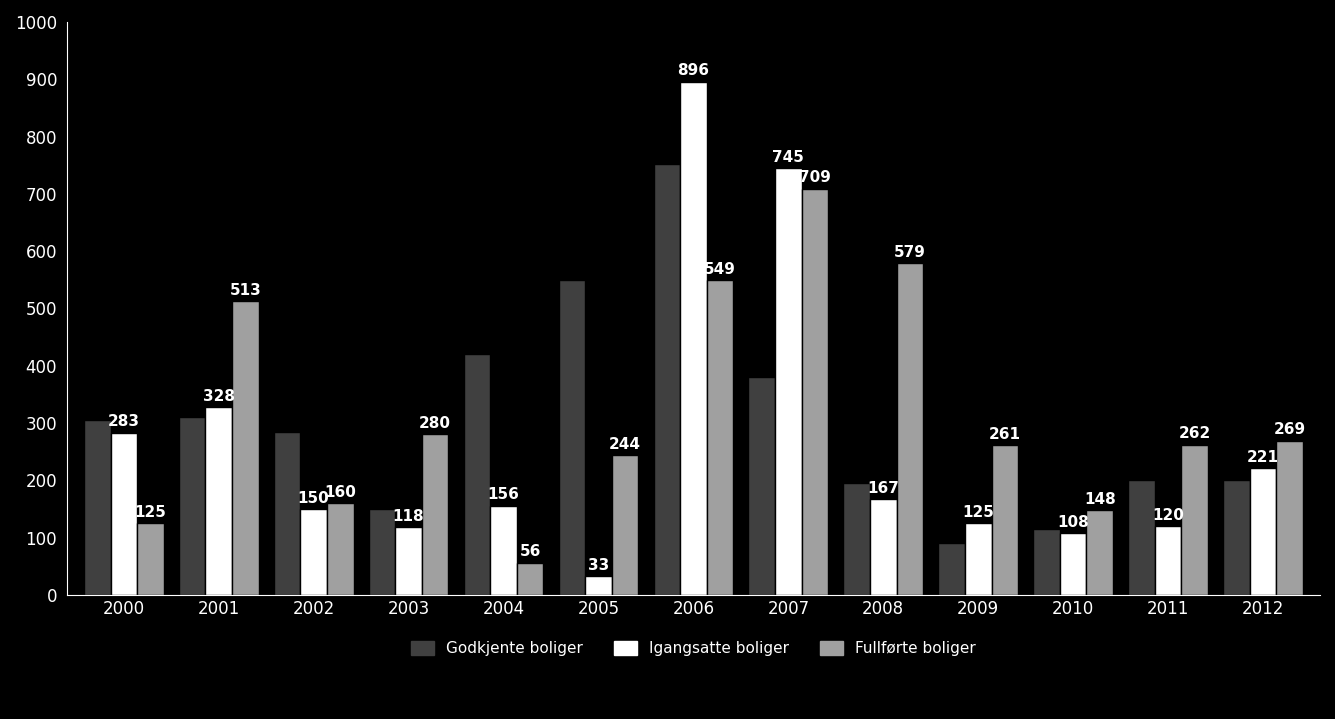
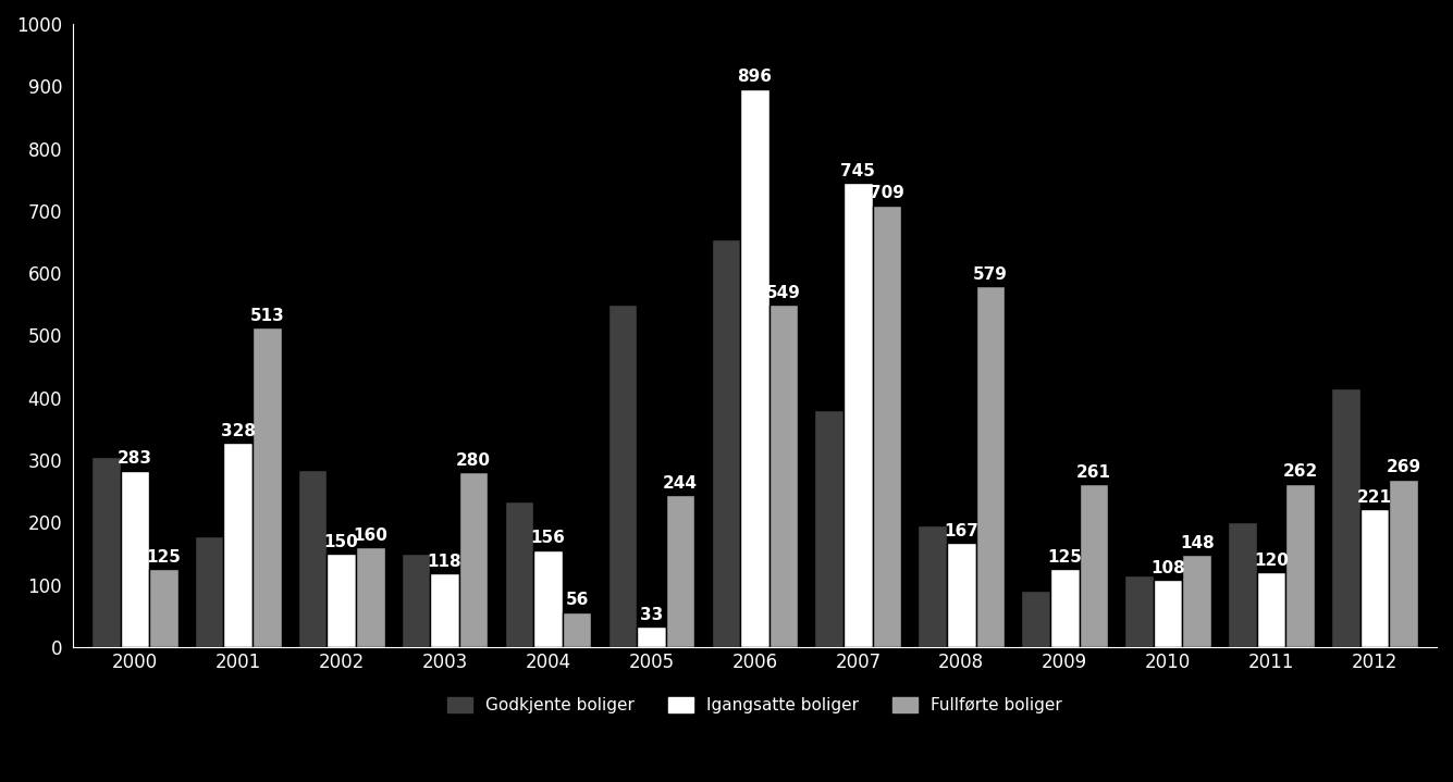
Godkjente boliger/2001: 310 -> 178
Godkjente boliger/2004: 420 -> 234
Godkjente boliger/2006: 752 -> 654
Godkjente boliger/2012: 200 -> 416
